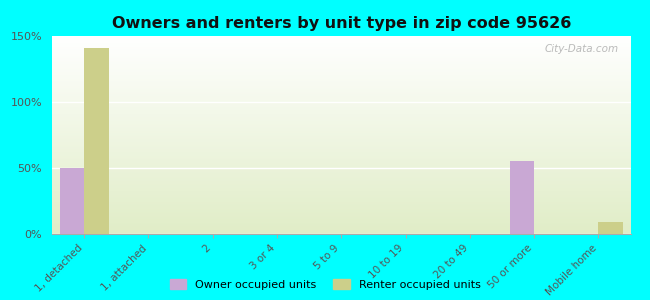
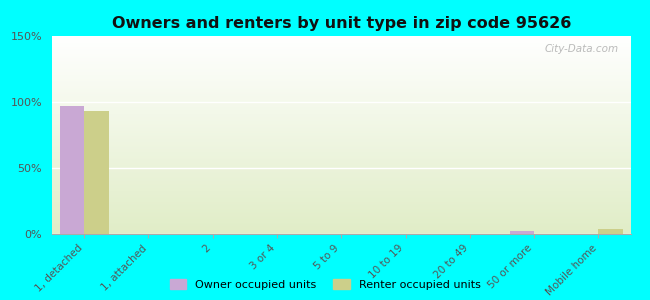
Owner occupied units/1, detached: 50% -> 97%
Renter occupied units/1, detached: 141% -> 93%
Owner occupied units/50 or more: 55% -> 2%
Renter occupied units/Mobile home: 9% -> 4%
